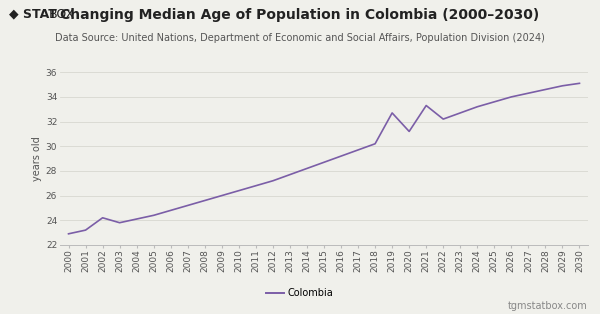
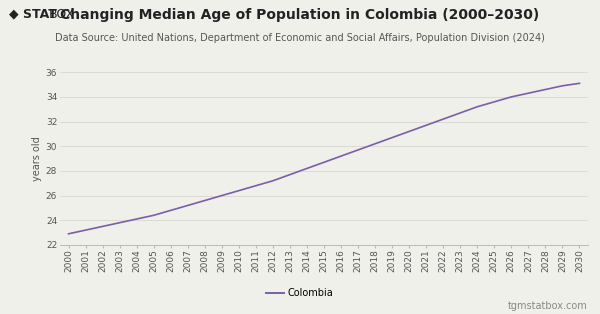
2002: 24.2 -> 23.5
2019: 32.7 -> 30.7
2021: 33.3 -> 31.7
